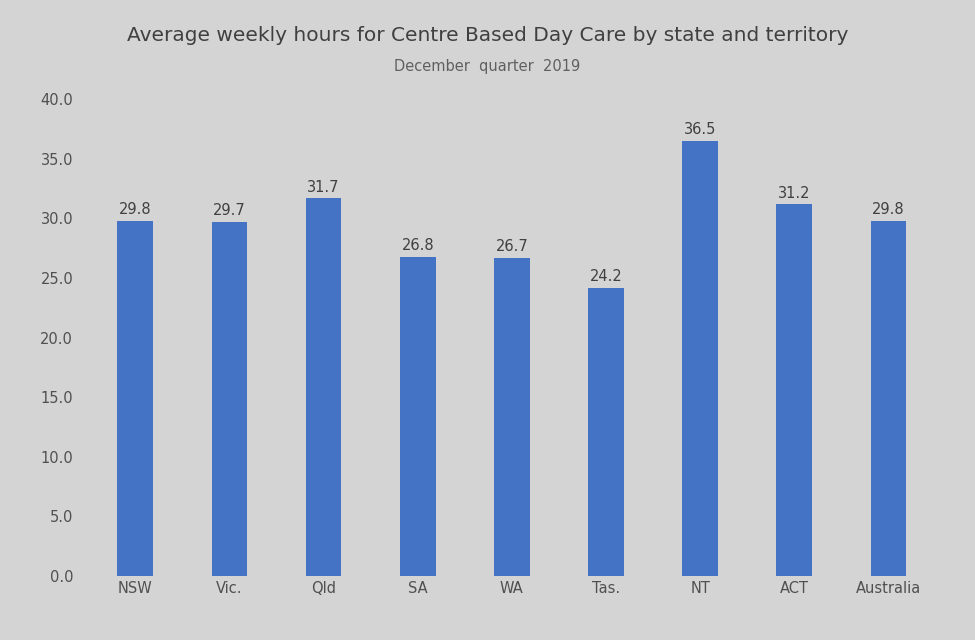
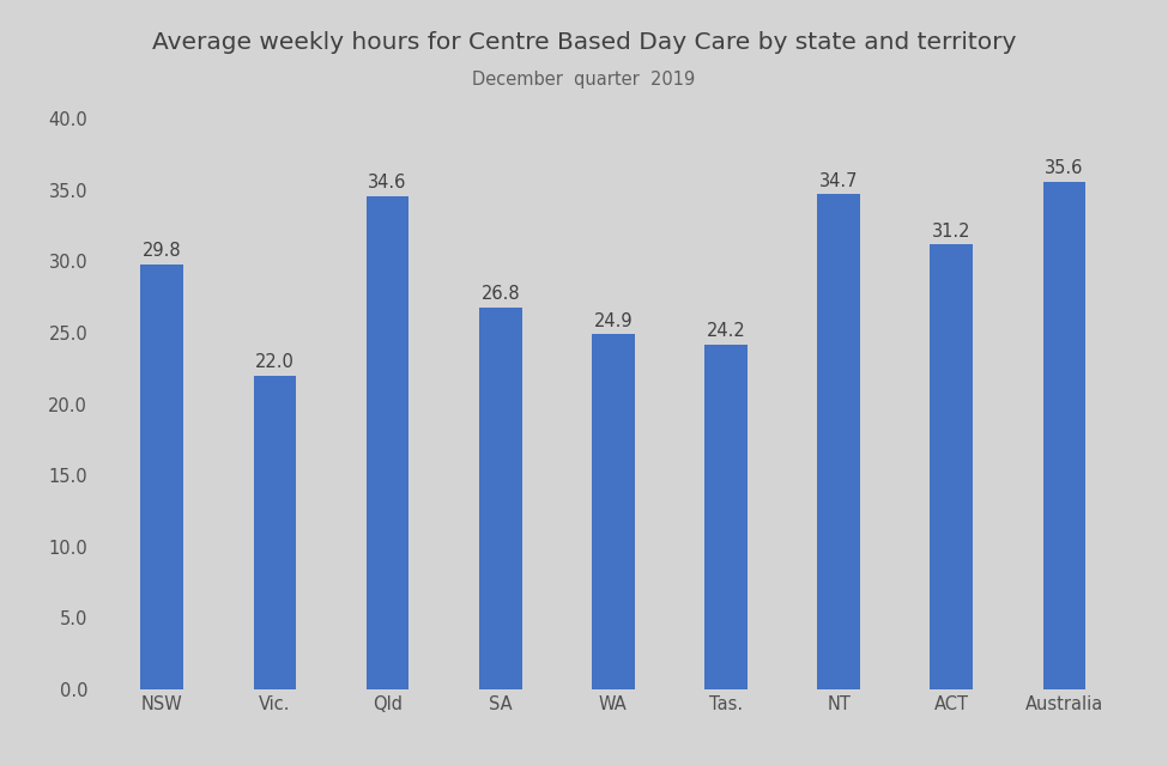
Vic.: 29.7 -> 22.0
Qld: 31.7 -> 34.6
WA: 26.7 -> 24.9
NT: 36.5 -> 34.7
Australia: 29.8 -> 35.6
